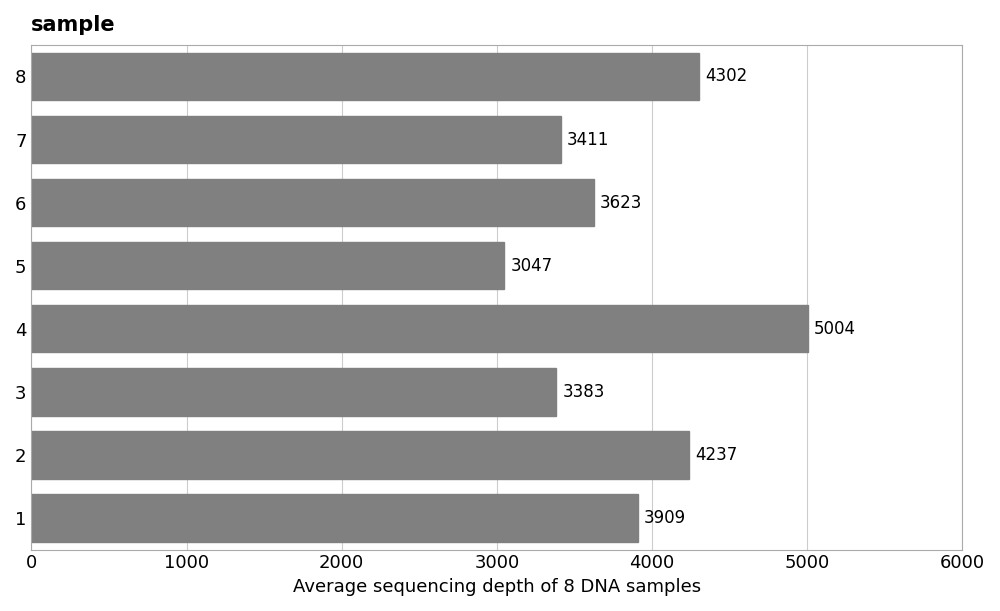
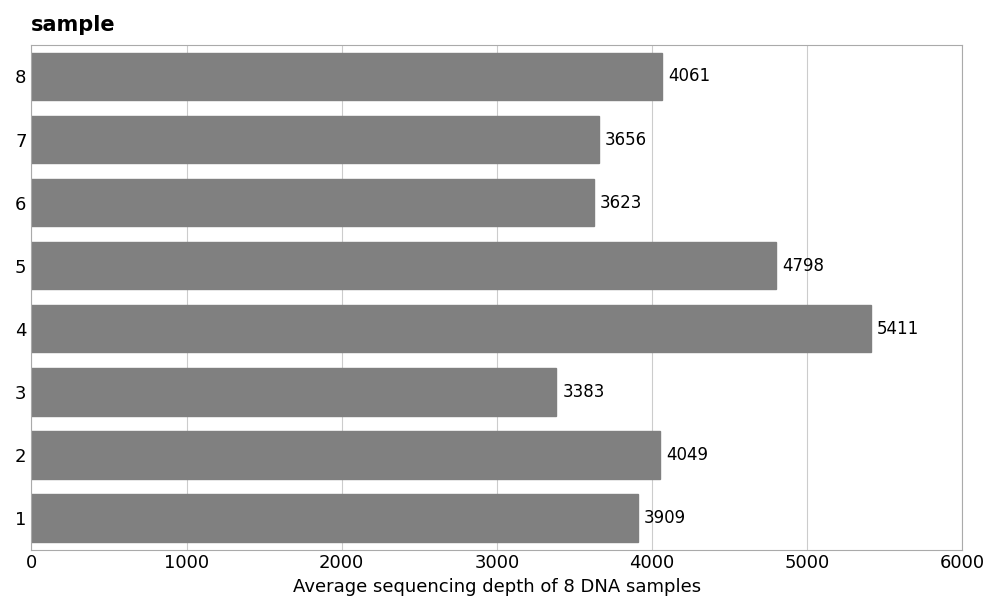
8: 4302 -> 4061
7: 3411 -> 3656
5: 3047 -> 4798
4: 5004 -> 5411
2: 4237 -> 4049
